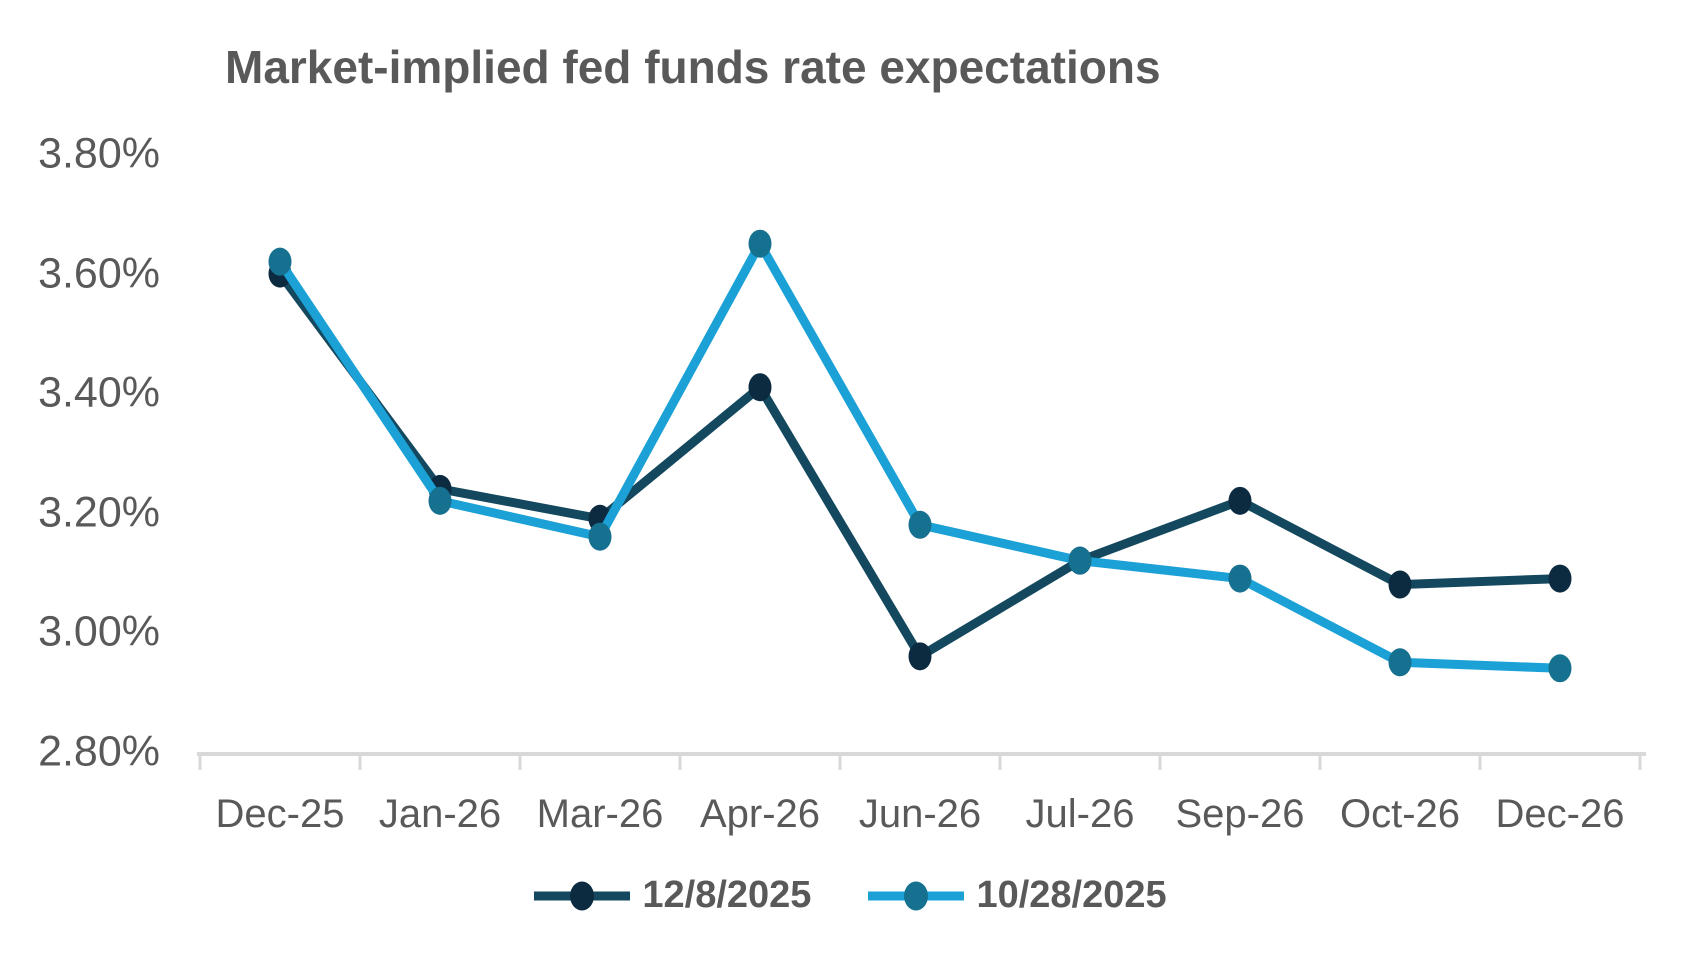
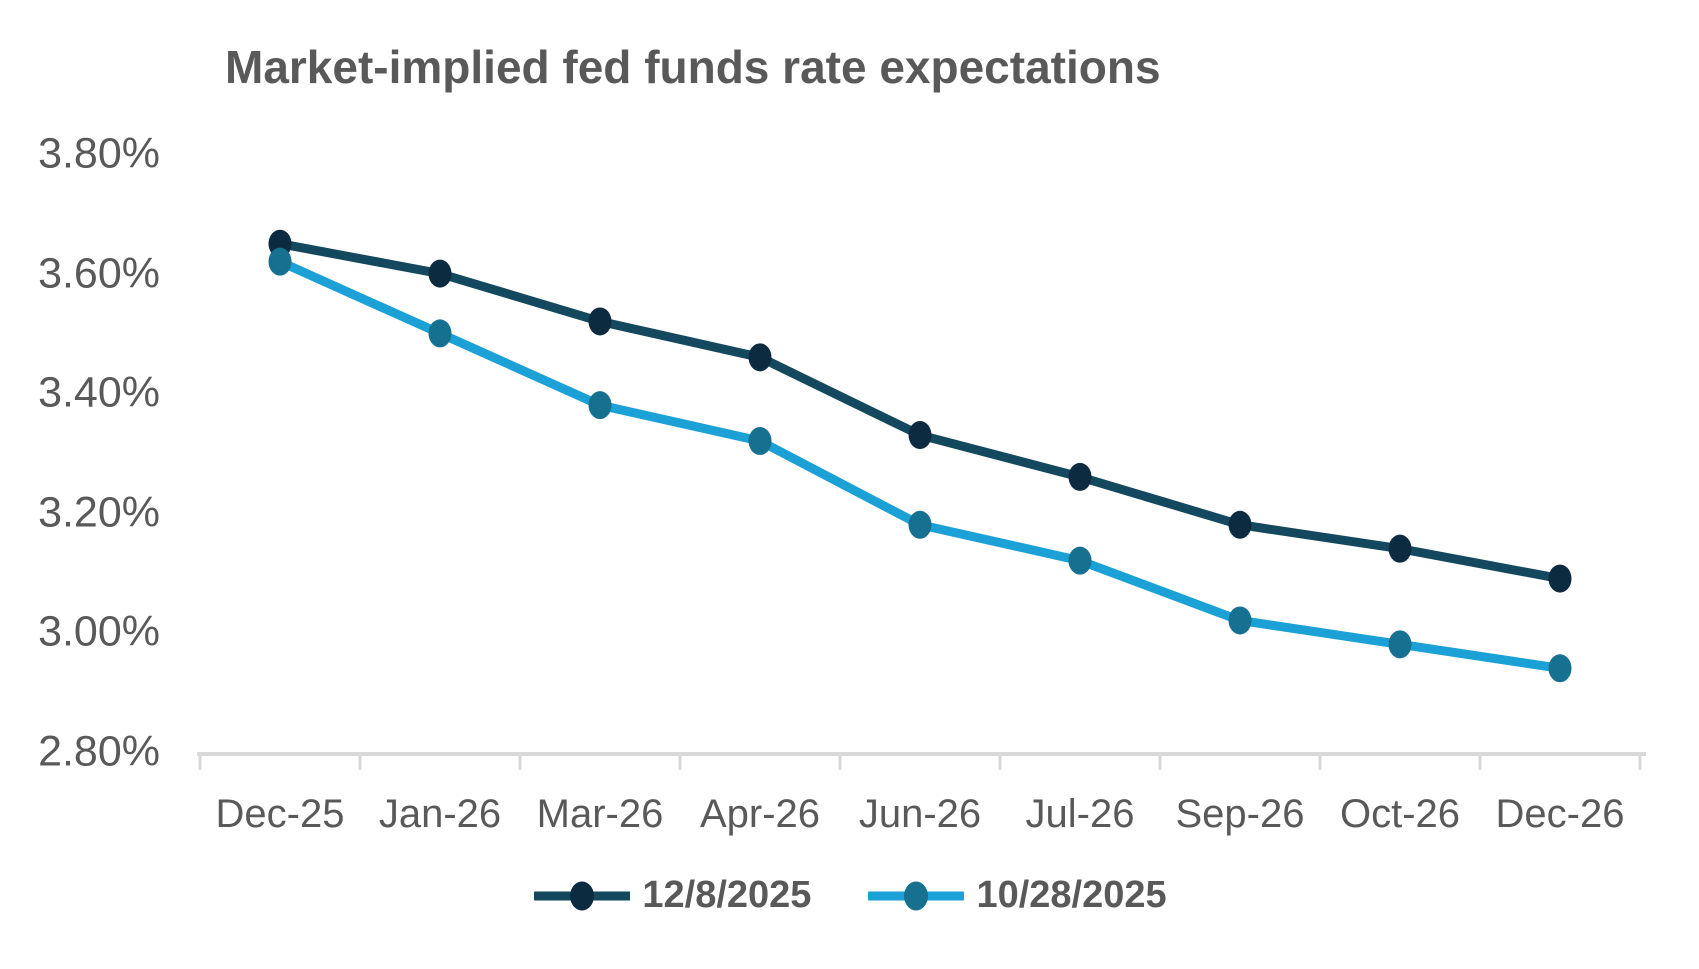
12/8/2025/Dec-25: 3.60% -> 3.65%
12/8/2025/Jan-26: 3.24% -> 3.60%
10/28/2025/Jan-26: 3.22% -> 3.50%
12/8/2025/Mar-26: 3.19% -> 3.52%
10/28/2025/Mar-26: 3.16% -> 3.38%
12/8/2025/Apr-26: 3.41% -> 3.46%
10/28/2025/Apr-26: 3.65% -> 3.32%
12/8/2025/Jun-26: 2.96% -> 3.33%
12/8/2025/Jul-26: 3.12% -> 3.26%
12/8/2025/Sep-26: 3.22% -> 3.18%
10/28/2025/Sep-26: 3.09% -> 3.02%
12/8/2025/Oct-26: 3.08% -> 3.14%
10/28/2025/Oct-26: 2.95% -> 2.98%
